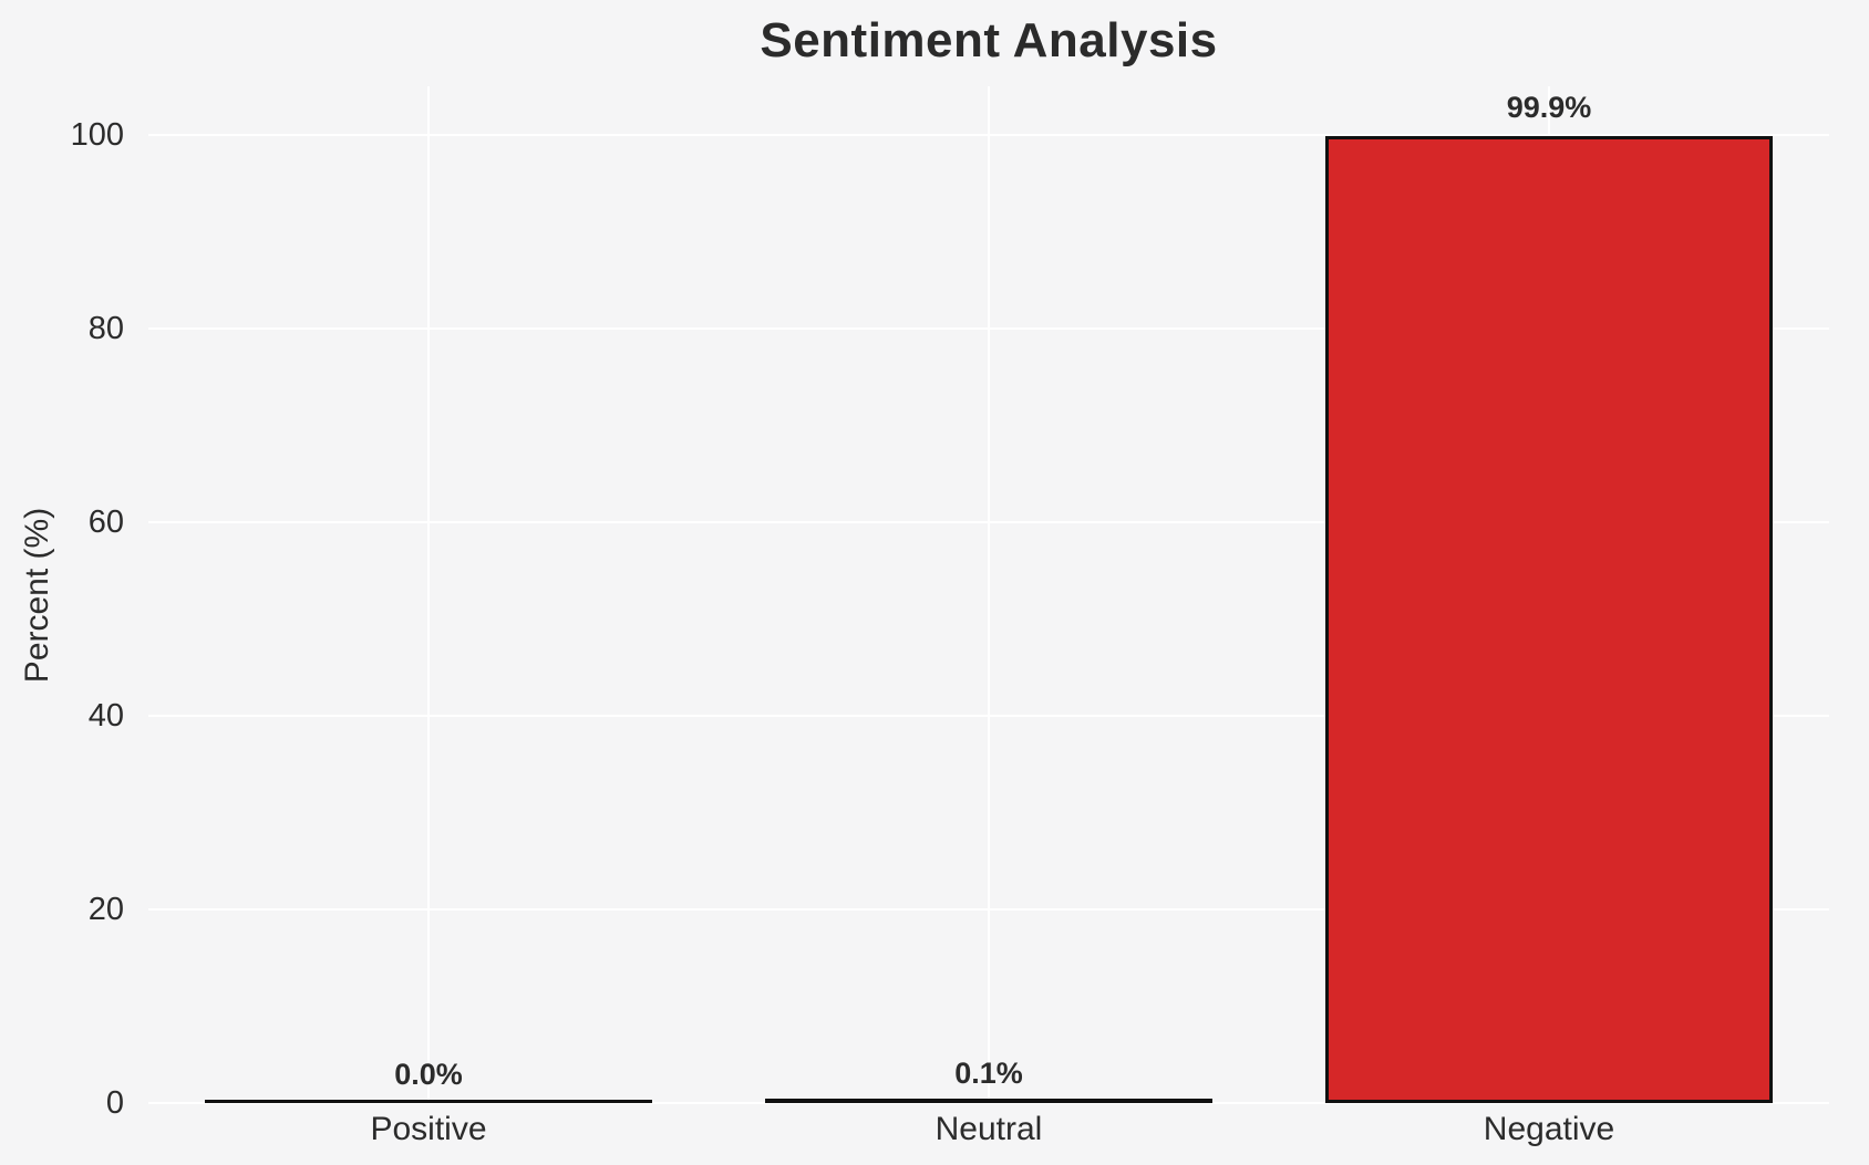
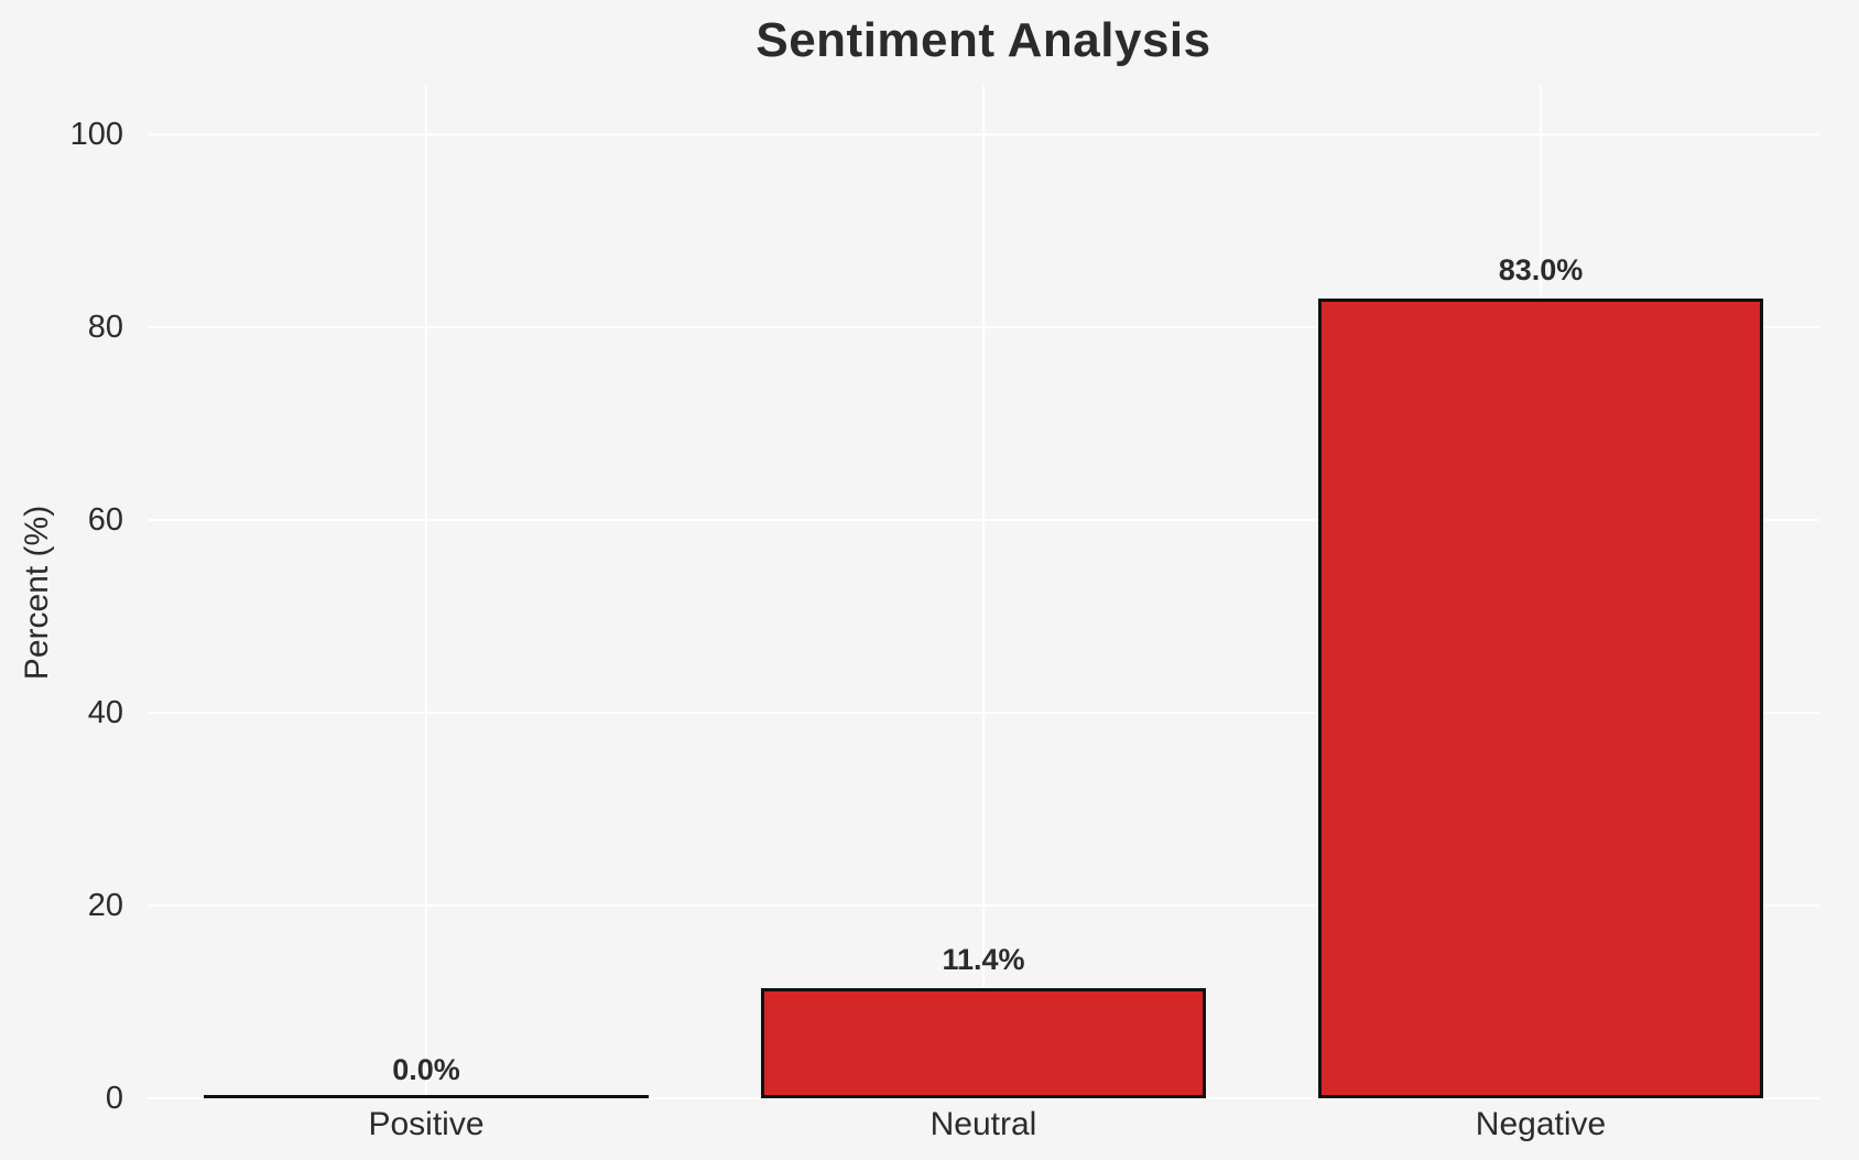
Neutral: 0.1% -> 11.4%
Negative: 99.9% -> 83.0%
